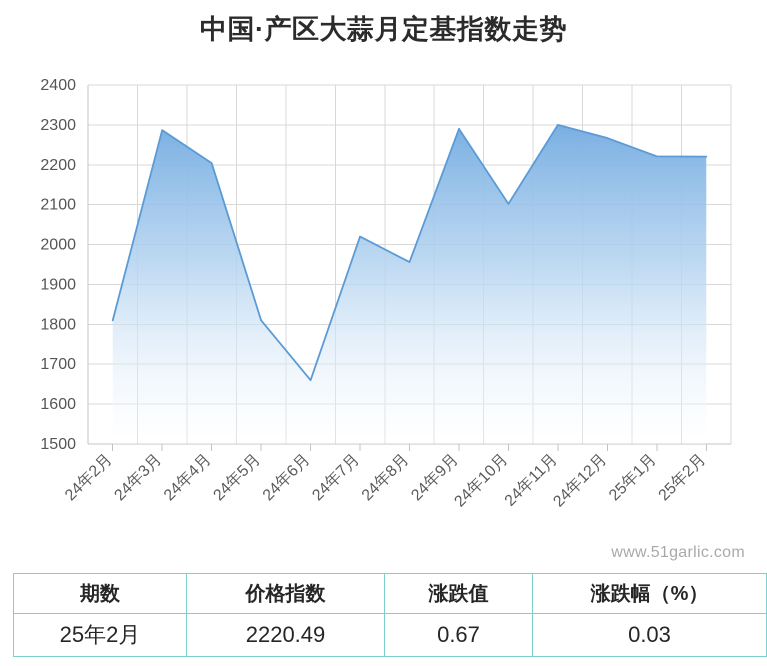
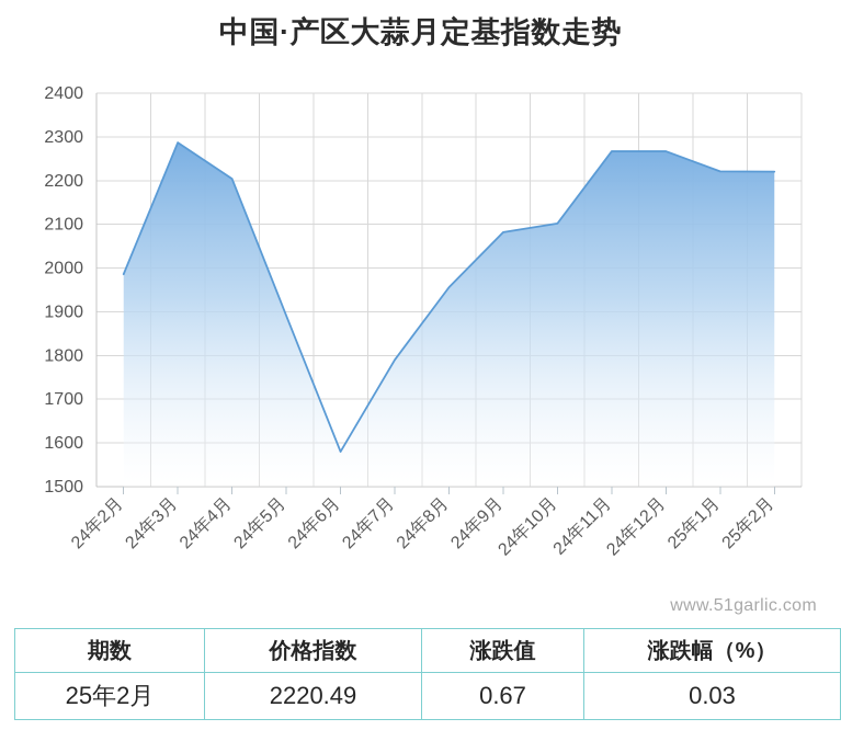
24年2月: 1810 -> 1990
24年5月: 1810 -> 1890
24年6月: 1660 -> 1580
24年7月: 2020 -> 1790
24年9月: 2290 -> 2080
24年11月: 2300 -> 2270
